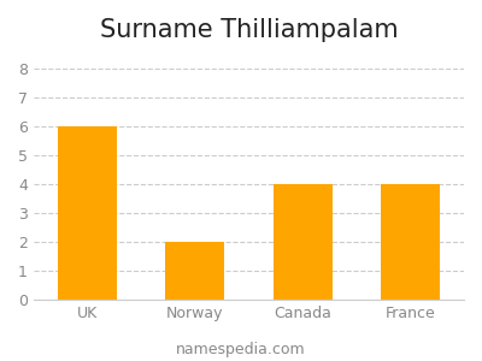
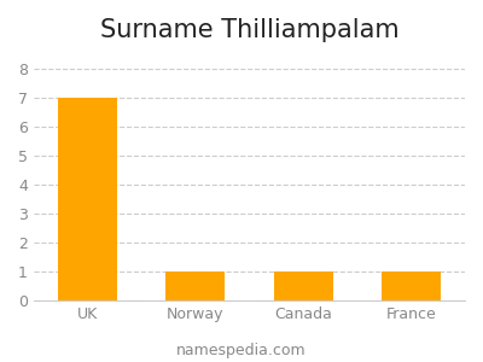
UK: 6 -> 7
Norway: 2 -> 1
Canada: 4 -> 1
France: 4 -> 1
